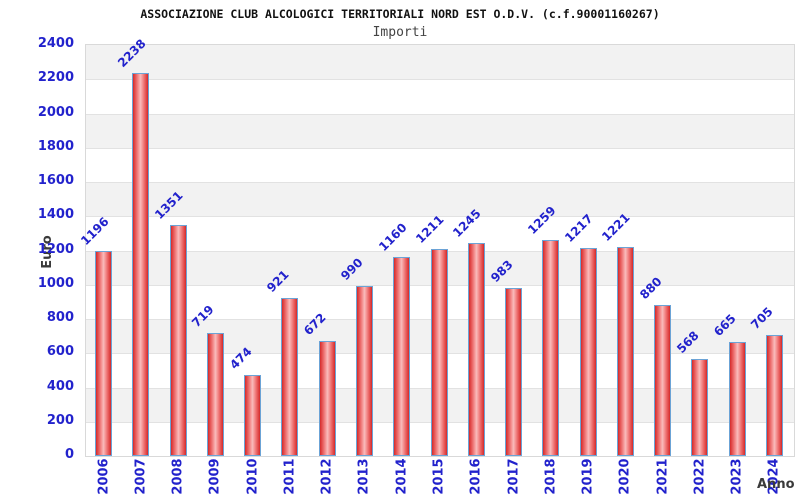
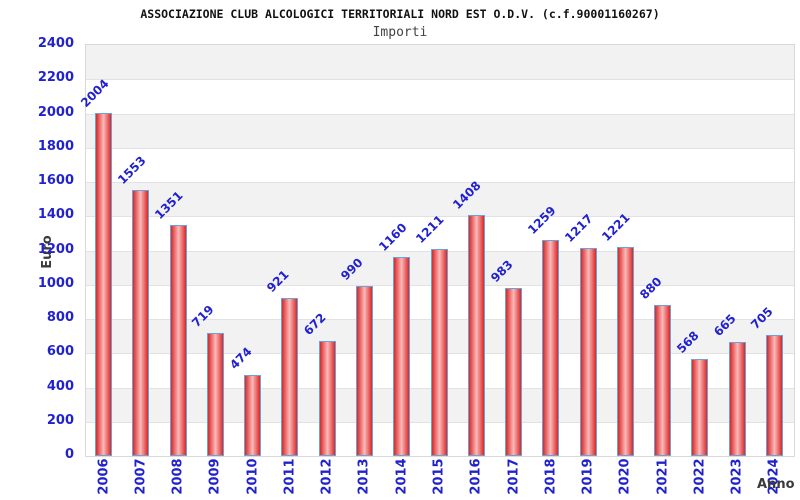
2006: 1196 -> 2004
2007: 2238 -> 1553
2016: 1245 -> 1408
